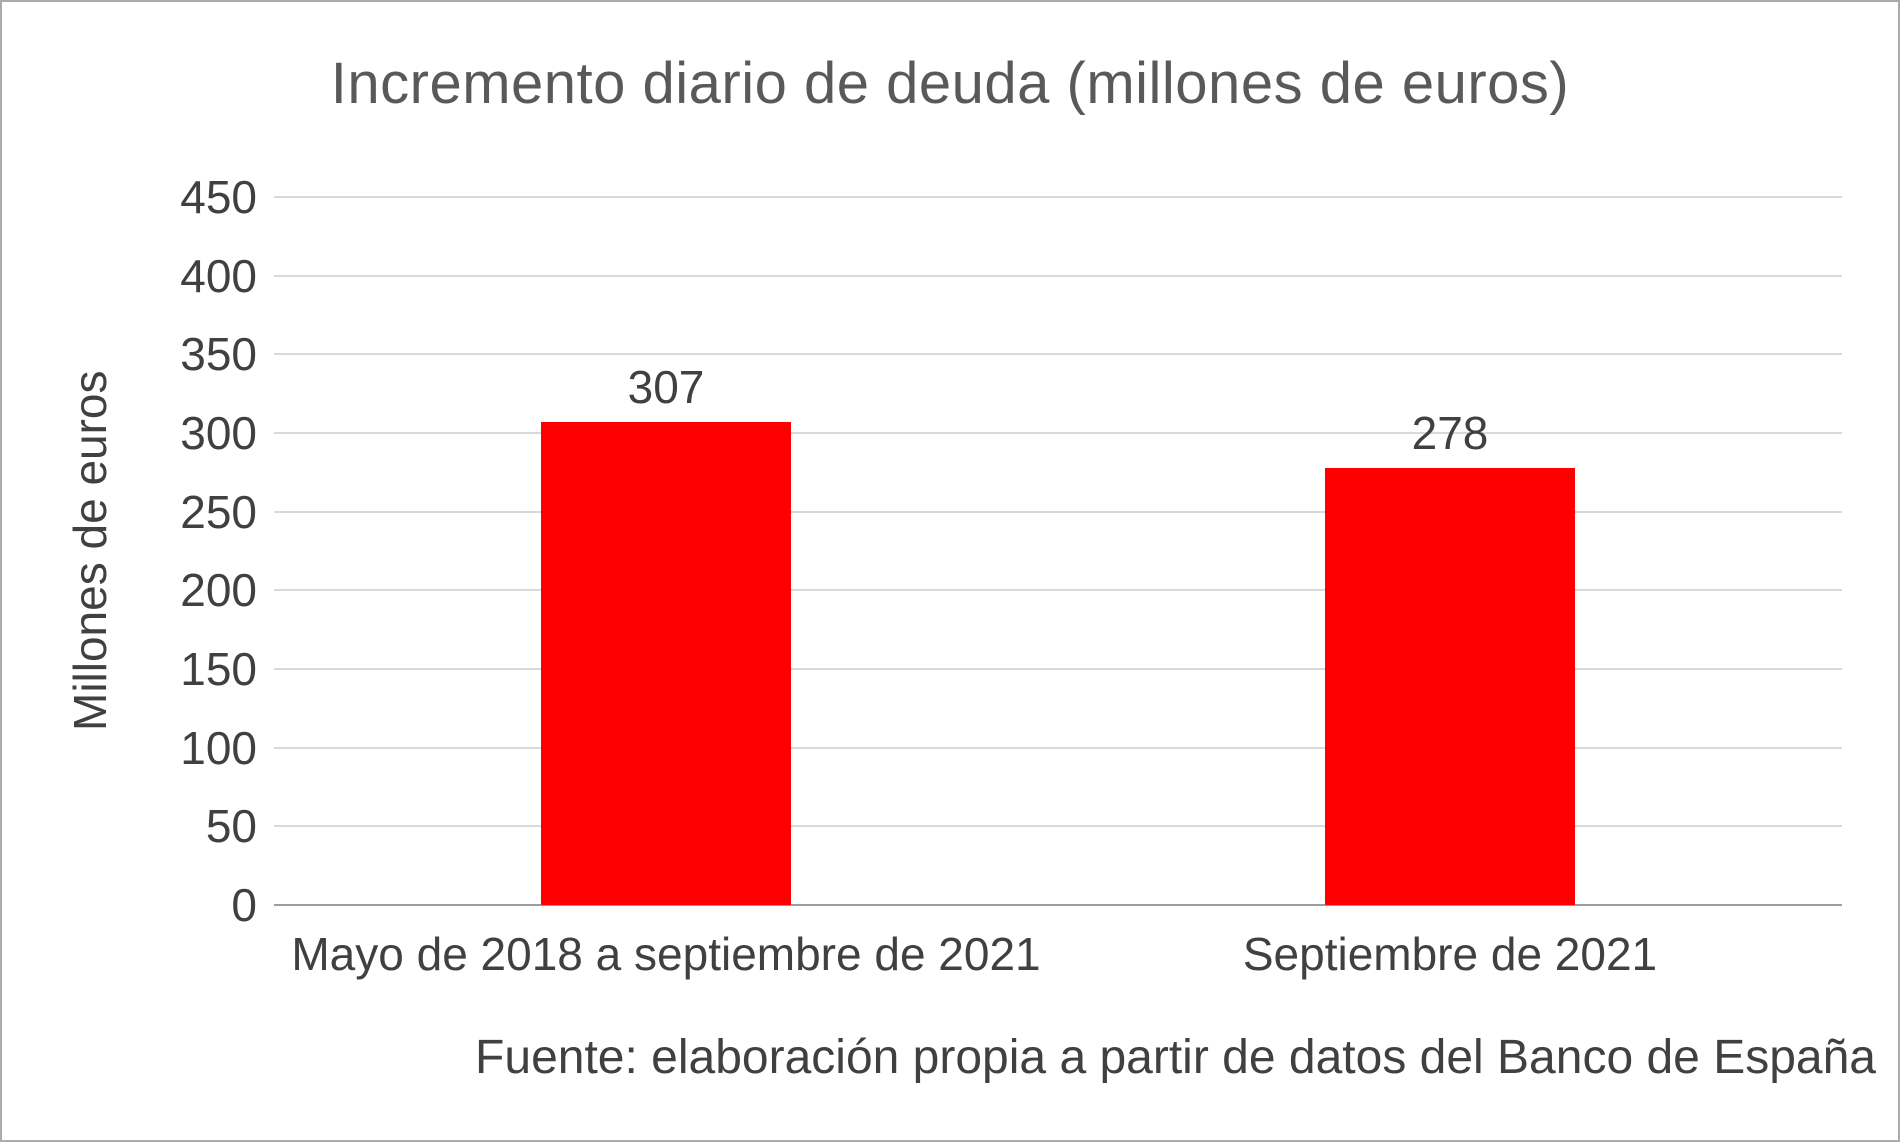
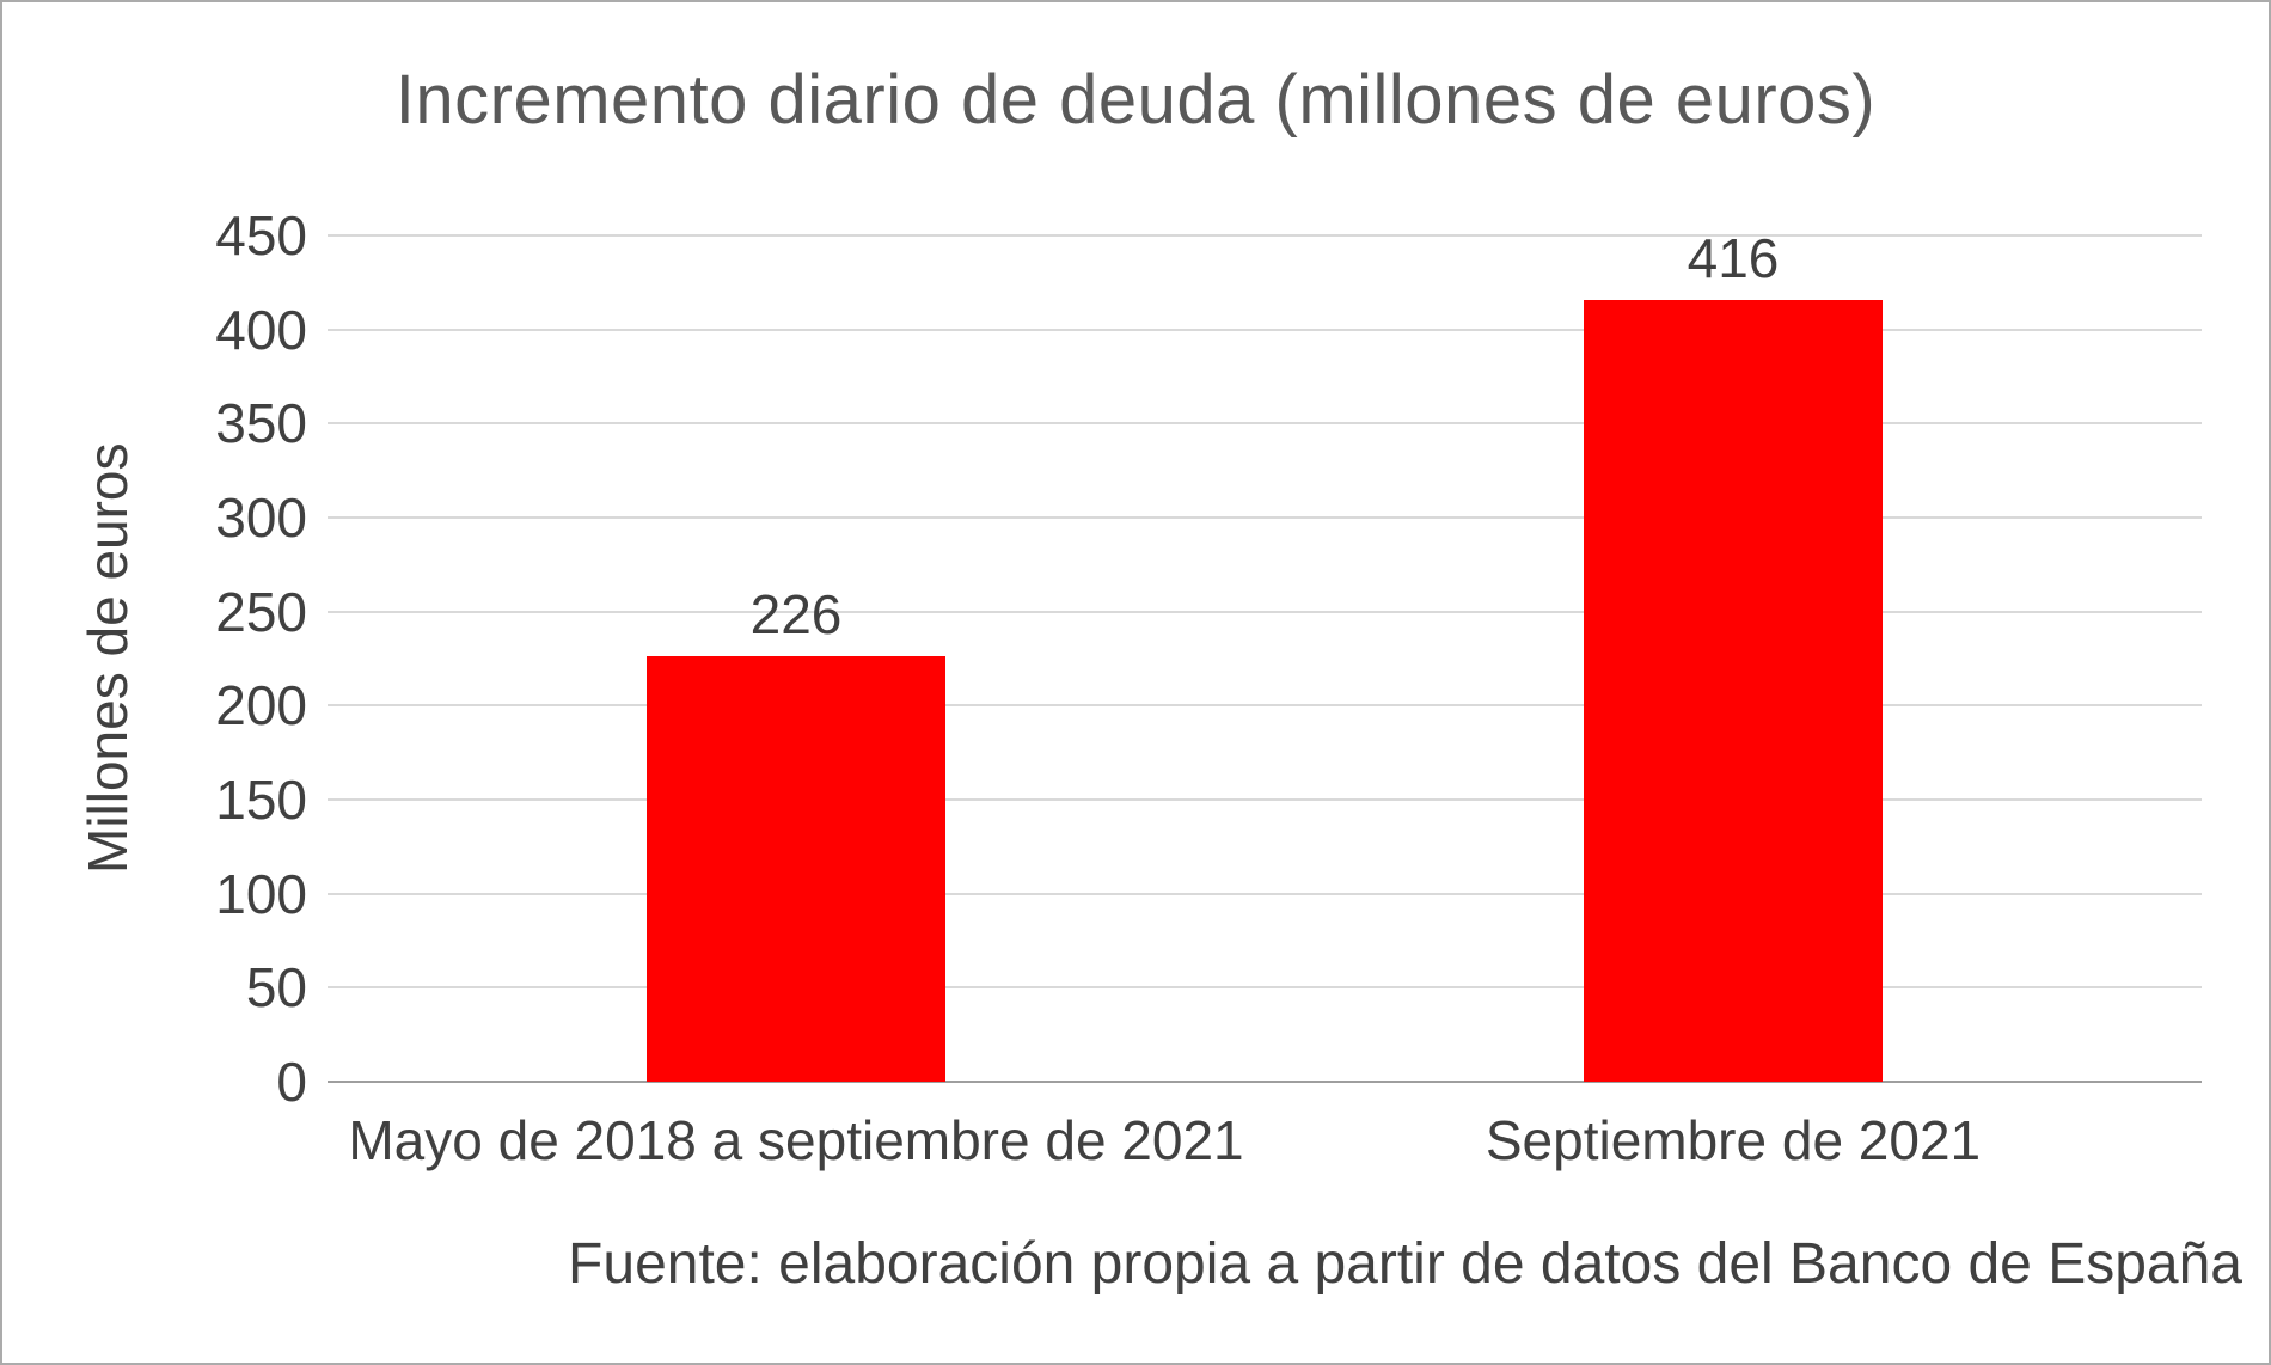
Mayo de 2018 a septiembre de 2021: 307 -> 226
Septiembre de 2021: 278 -> 416
